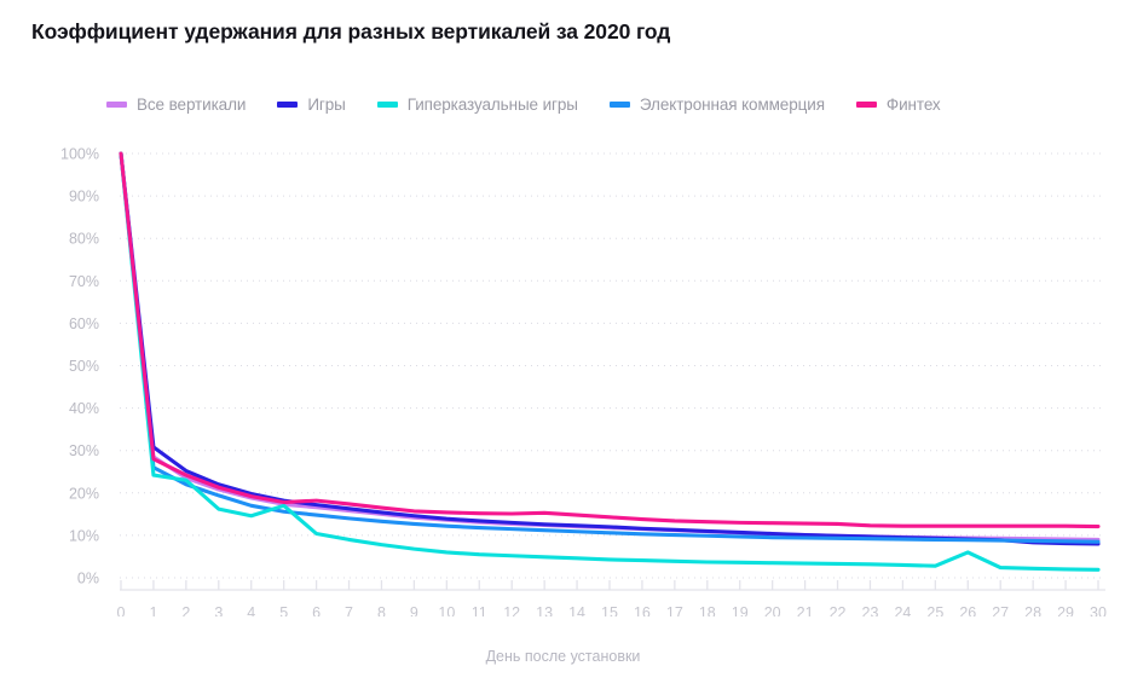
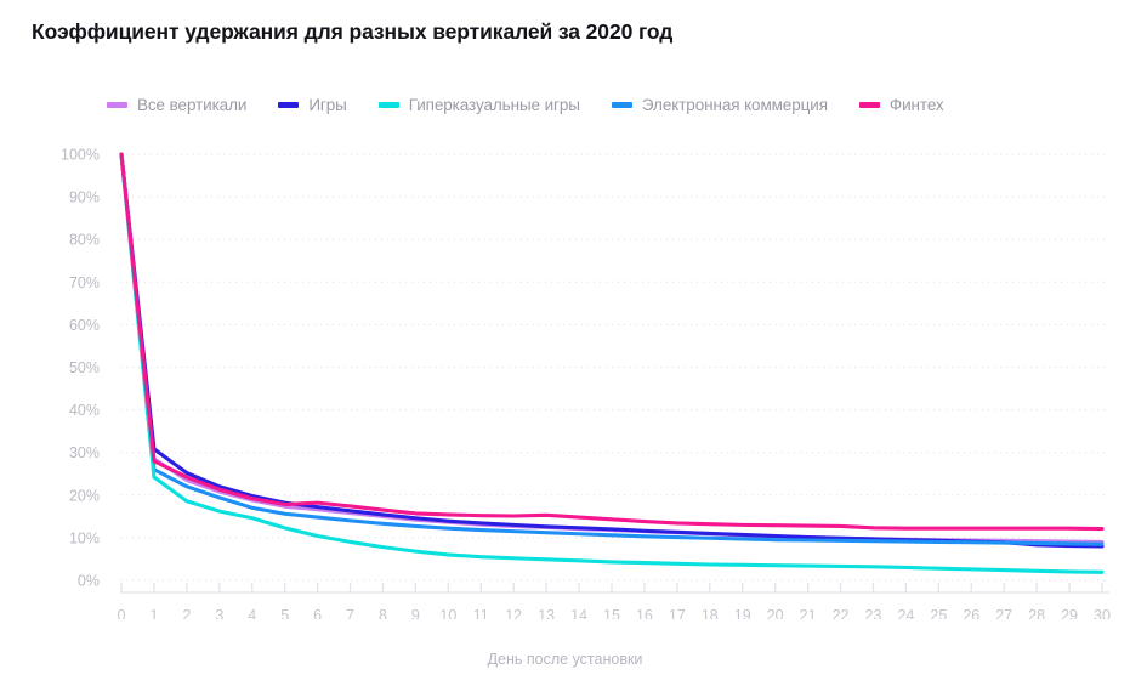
Гиперказуальные игры/2: 23% -> 19%
Гиперказуальные игры/5: 17% -> 12%
Гиперказуальные игры/26: 6% -> 3%
